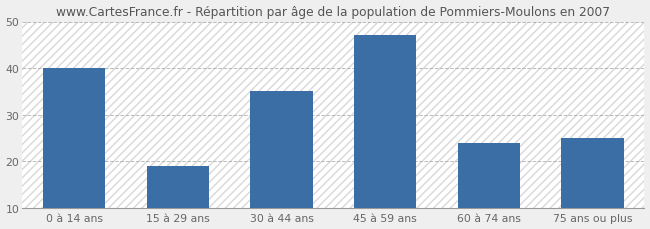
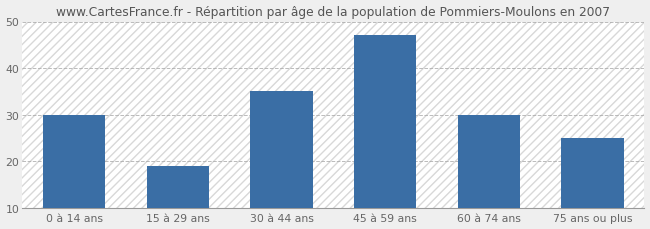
0 à 14 ans: 40 -> 30
60 à 74 ans: 24 -> 30
